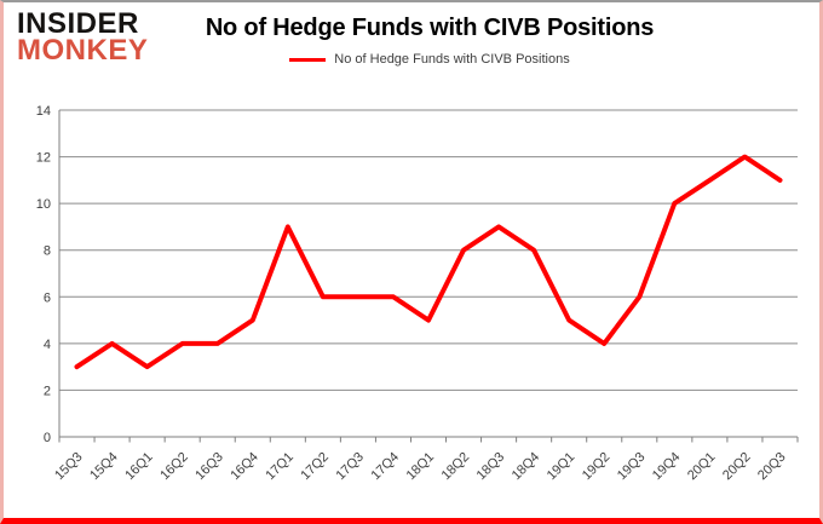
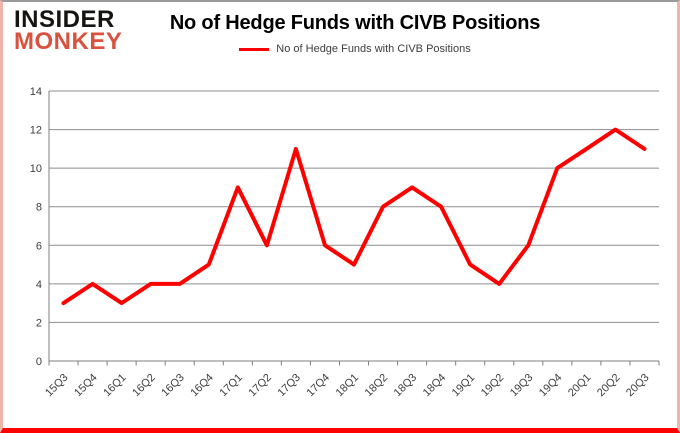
17Q3: 6 -> 11
